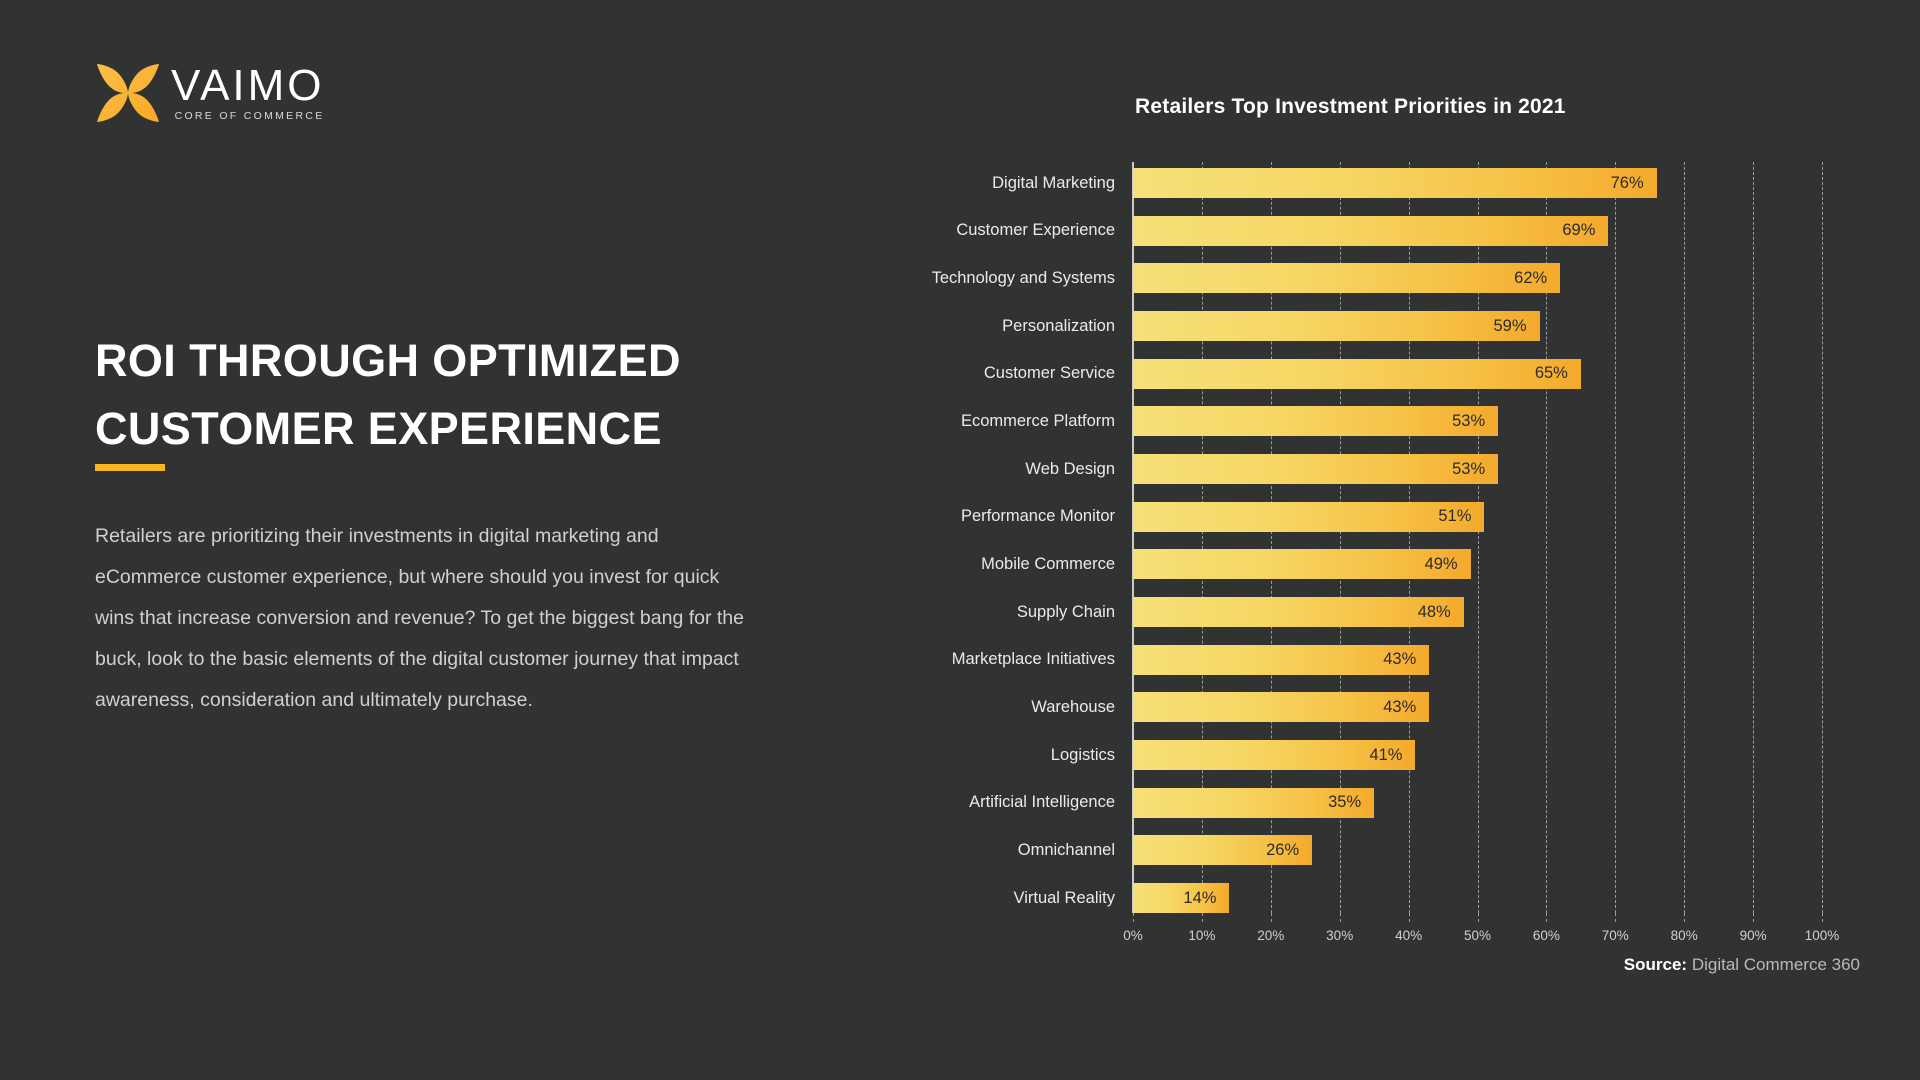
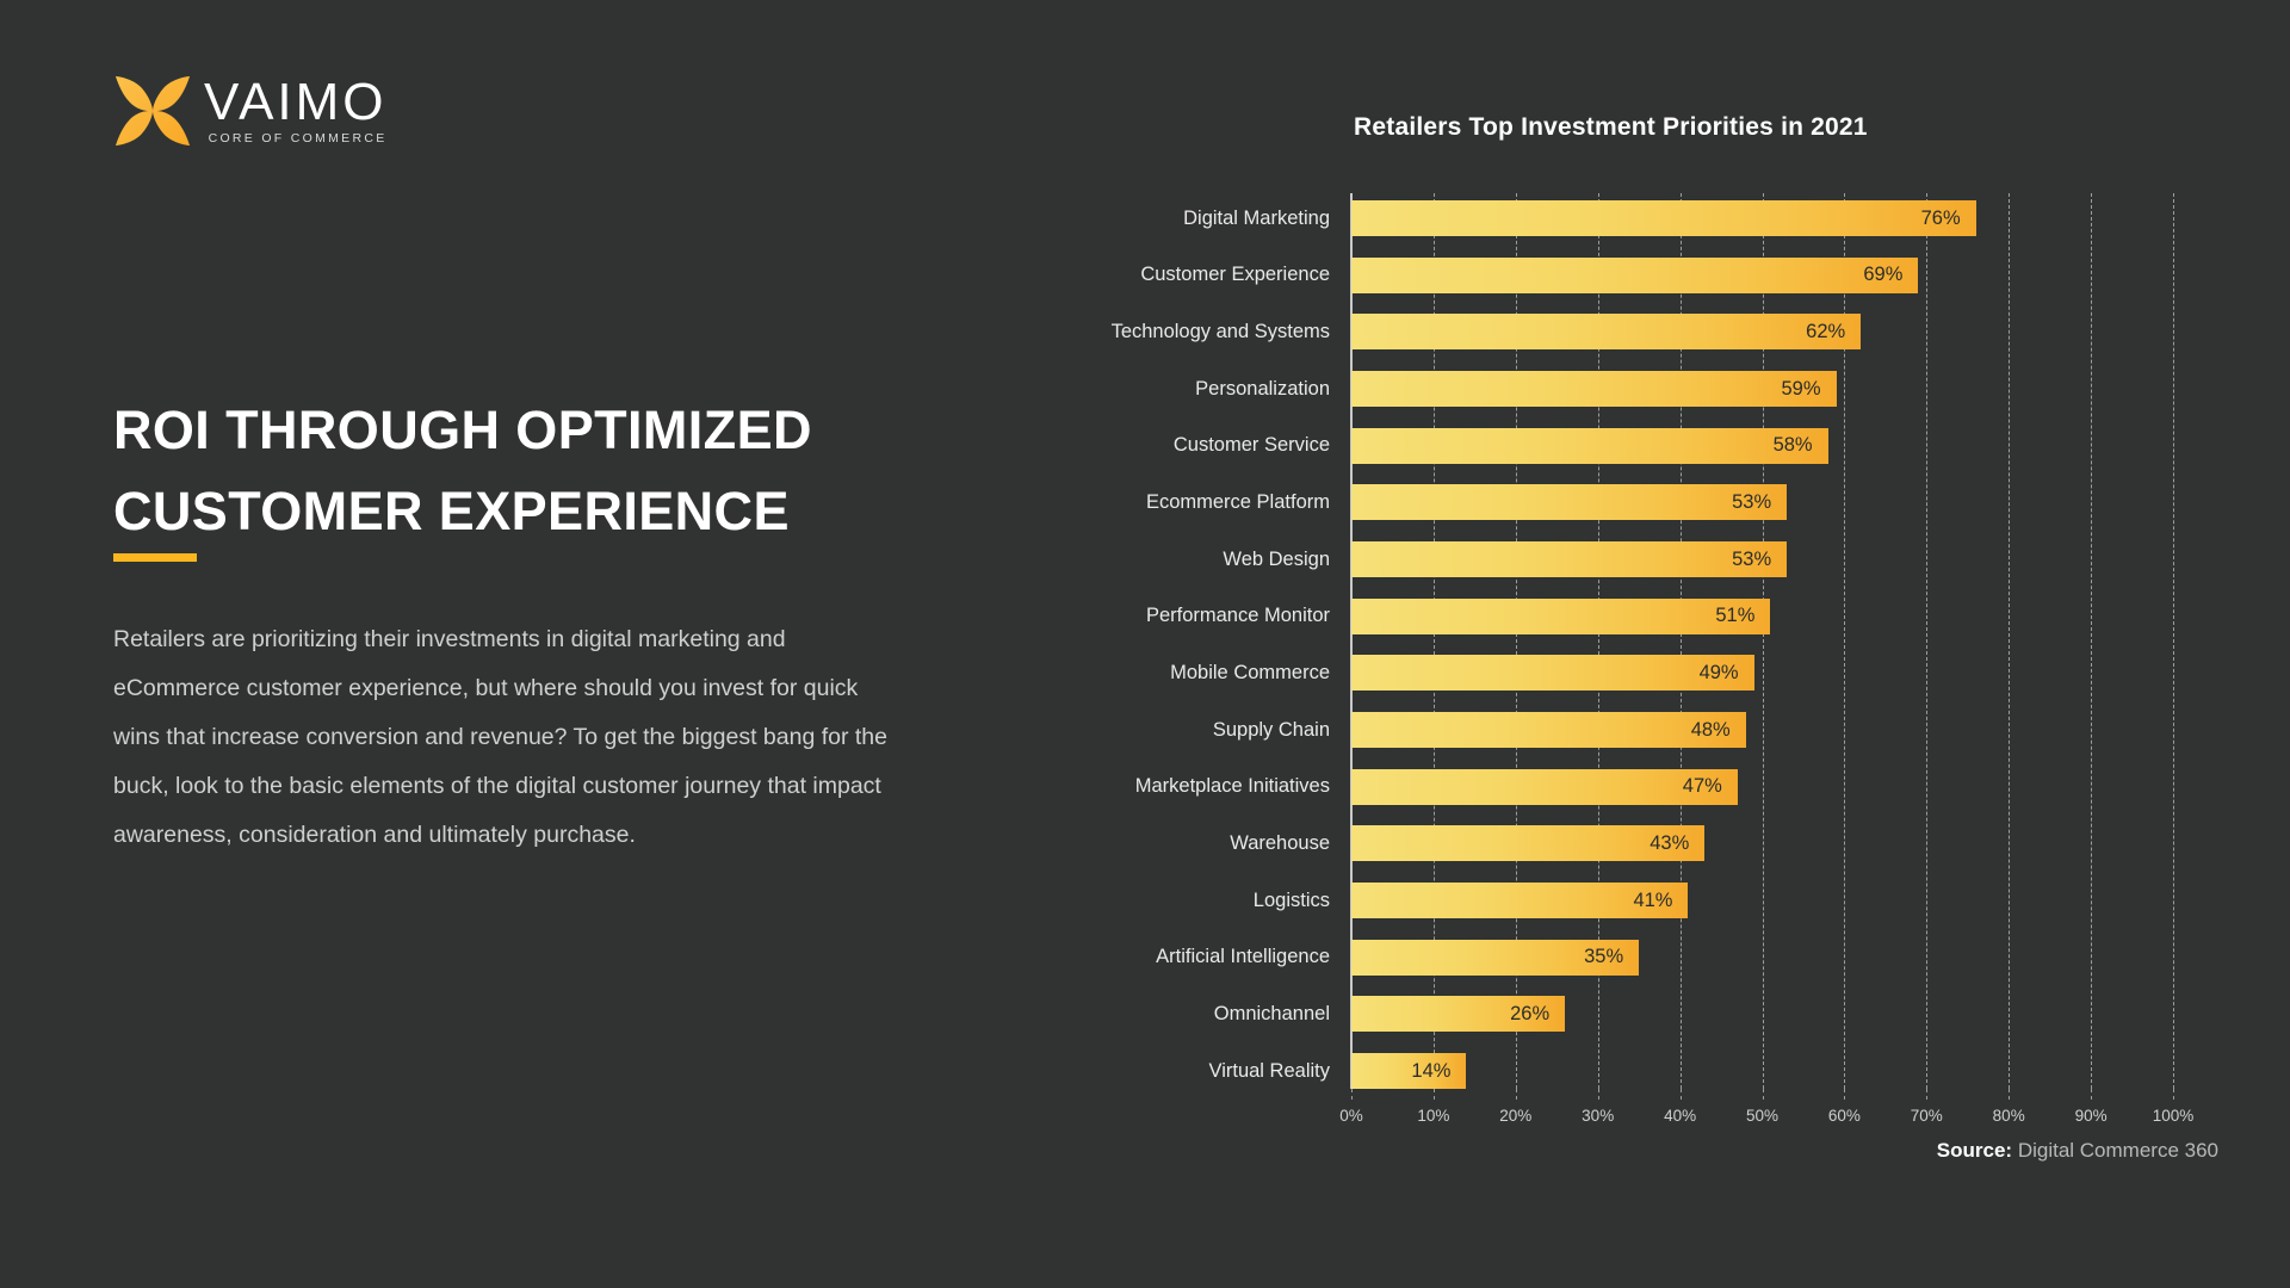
Customer Service: 65% -> 58%
Marketplace Initiatives: 43% -> 47%
